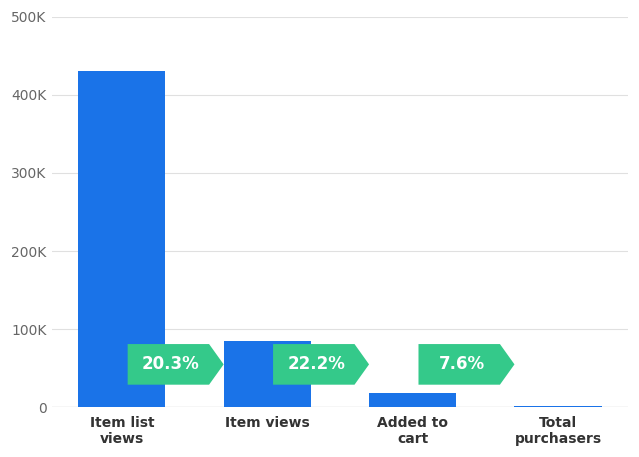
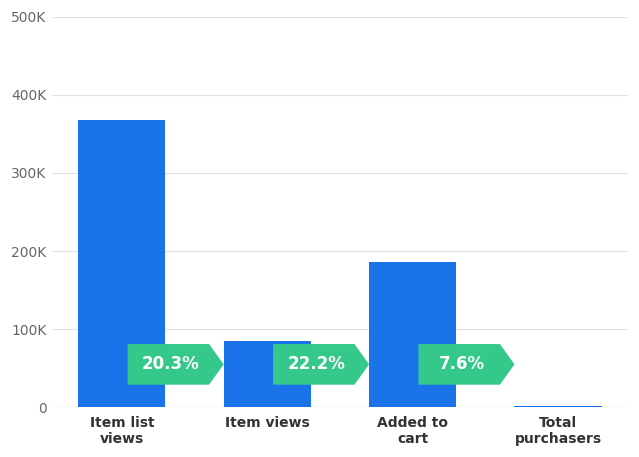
Item list views: 430K -> 368K
Added to cart: 18K -> 186K
